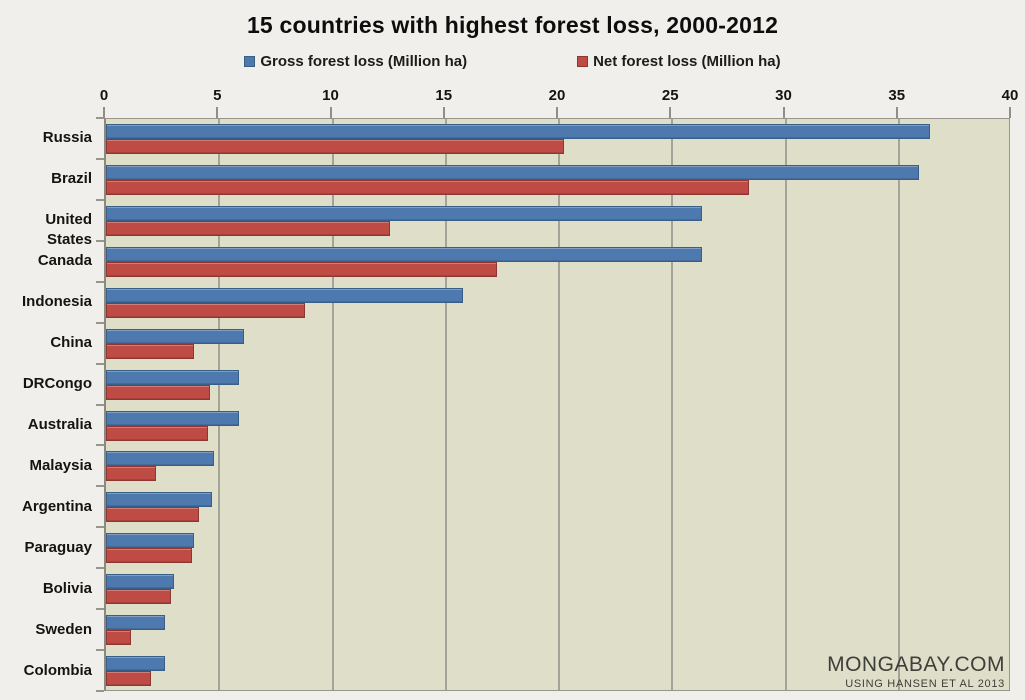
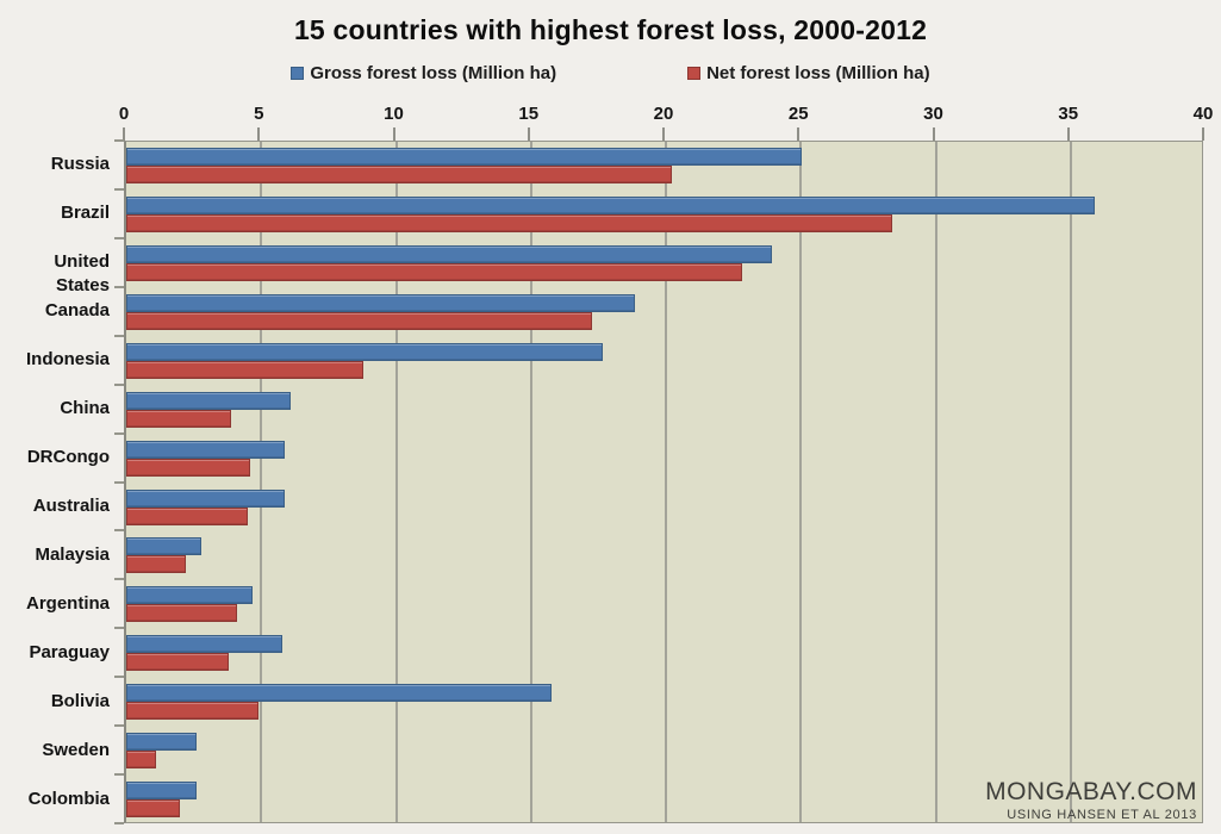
Gross forest loss (Million ha)/Russia: 36.5 -> 25.1
Gross forest loss (Million ha)/United States: 26.4 -> 24.0
Net forest loss (Million ha)/United States: 12.6 -> 22.9
Gross forest loss (Million ha)/Canada: 26.4 -> 18.9
Gross forest loss (Million ha)/Indonesia: 15.8 -> 17.7
Gross forest loss (Million ha)/Malaysia: 4.8 -> 2.8
Gross forest loss (Million ha)/Paraguay: 3.9 -> 5.8
Gross forest loss (Million ha)/Bolivia: 3.0 -> 15.8
Net forest loss (Million ha)/Bolivia: 2.9 -> 4.9
